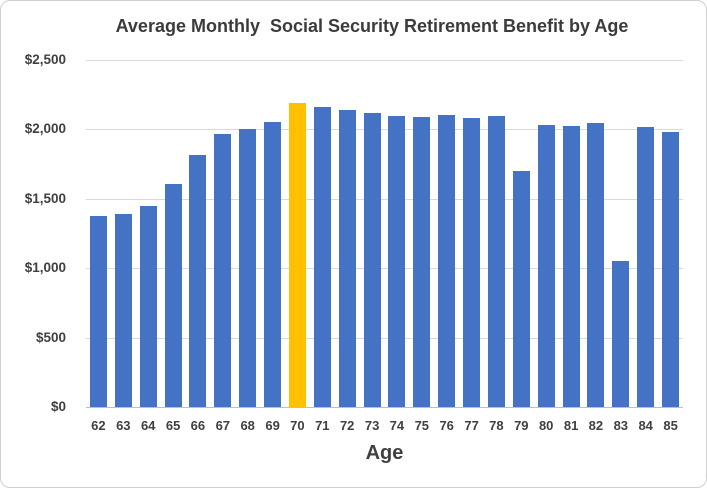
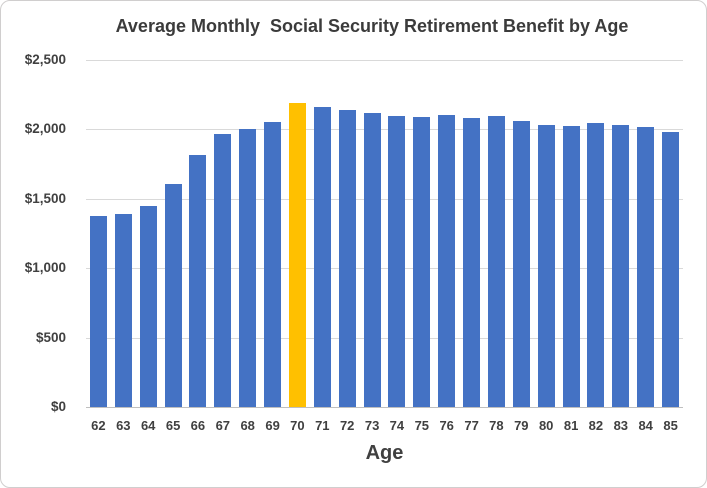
79: $1700 -> $2060
83: $1050 -> $2030
